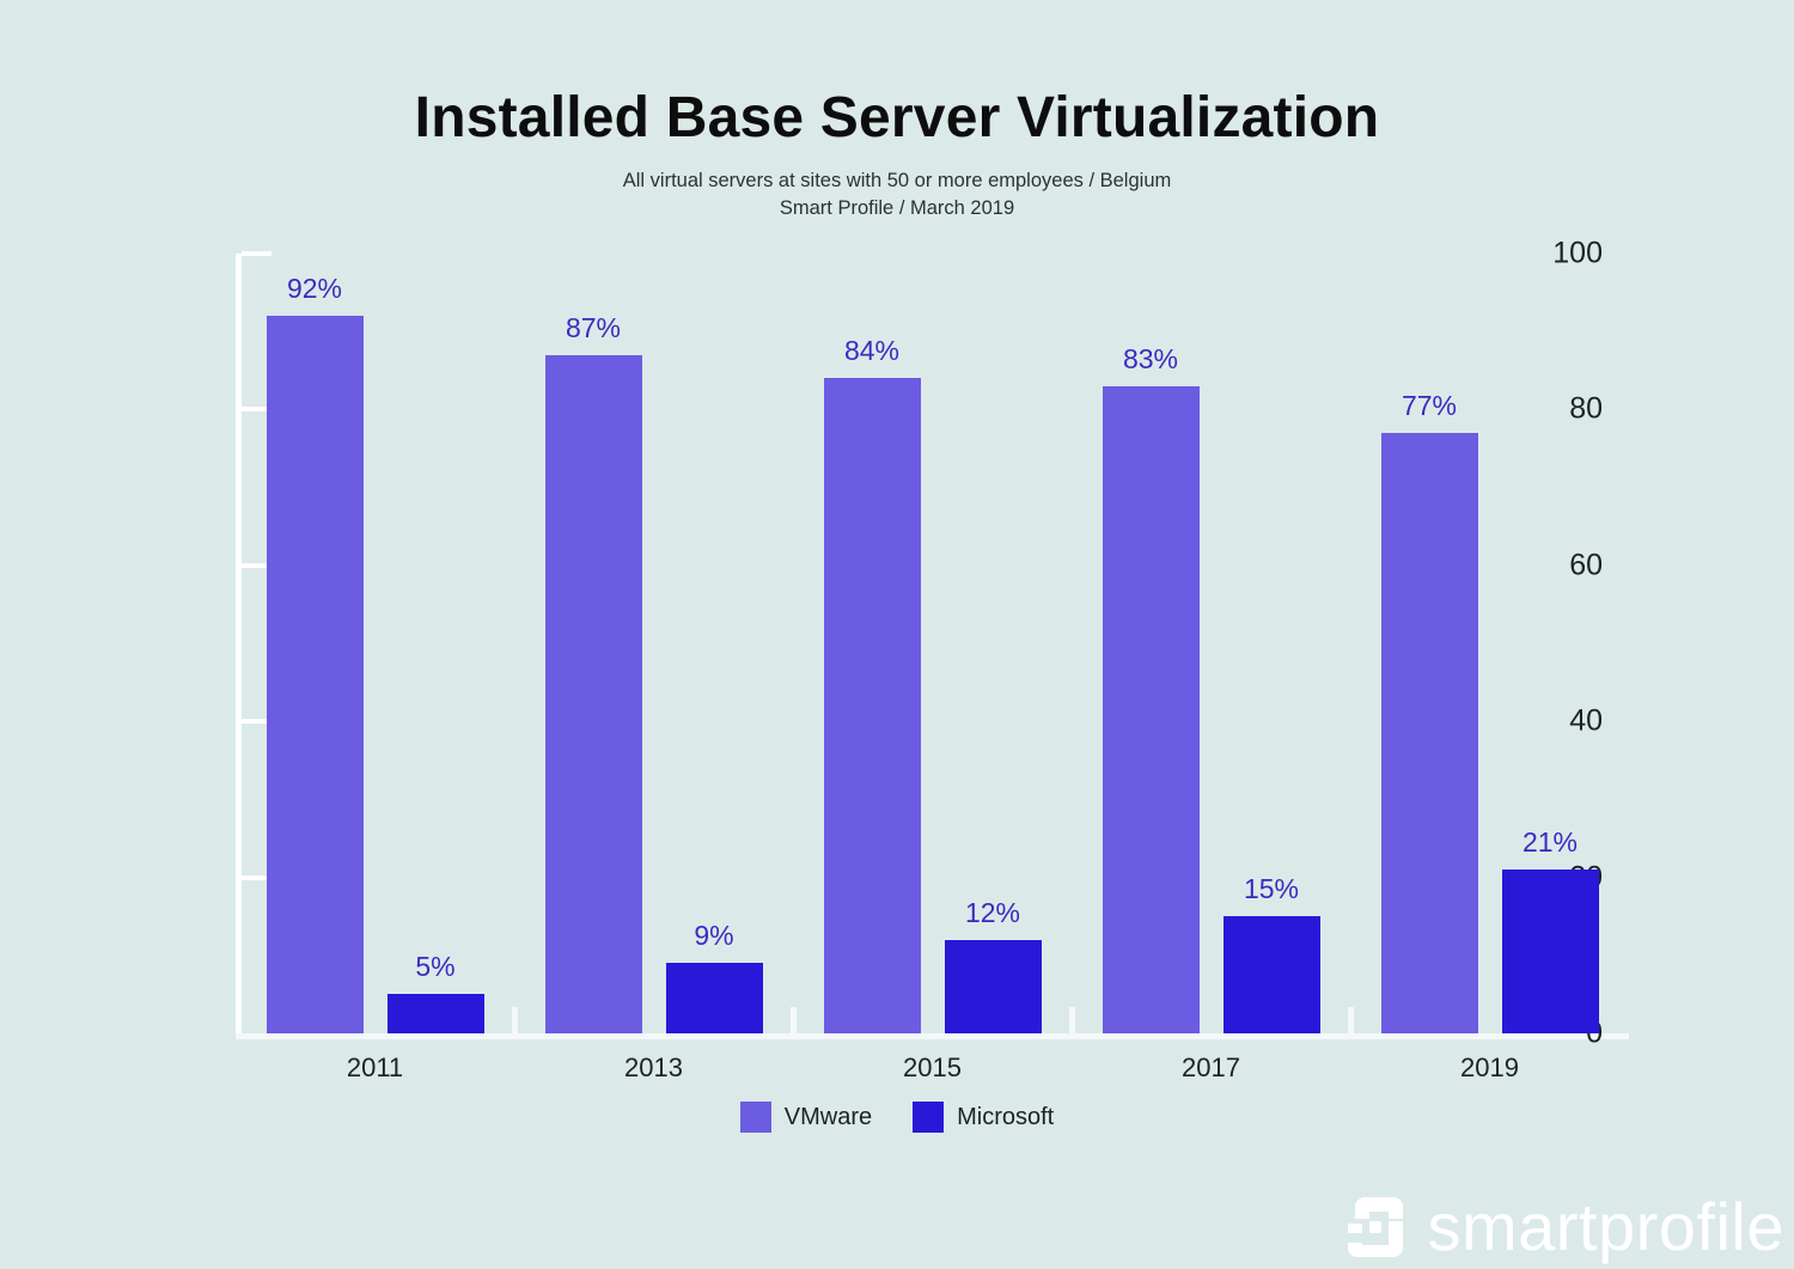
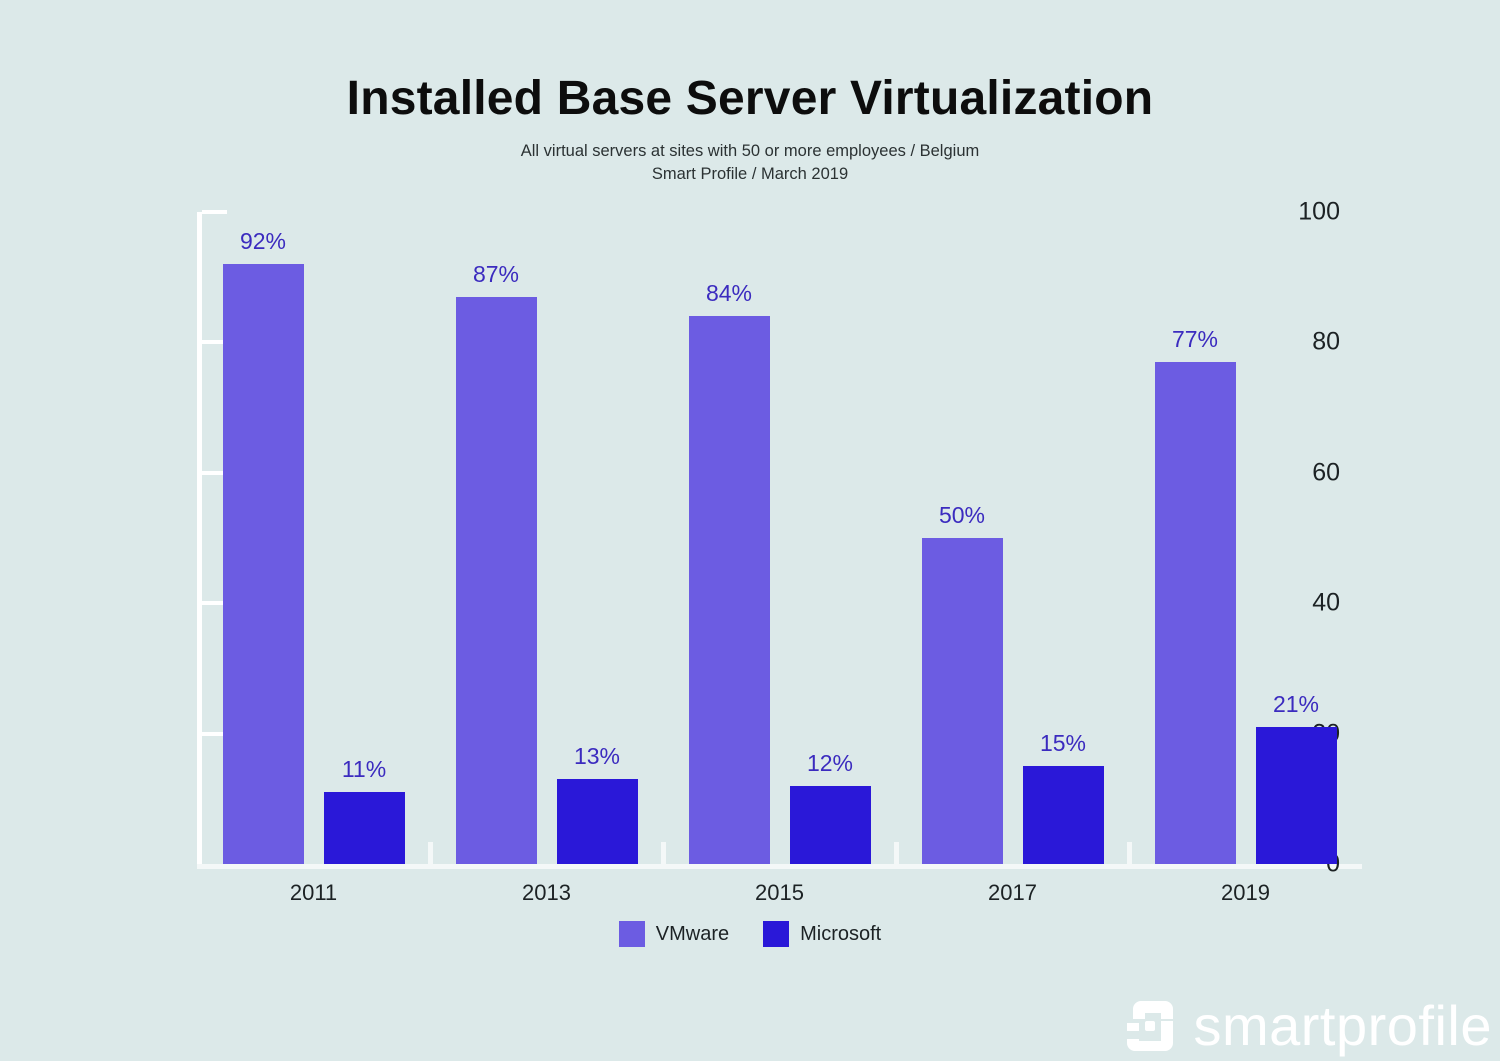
Microsoft/2011: 5% -> 11%
Microsoft/2013: 9% -> 13%
VMware/2017: 83% -> 50%
